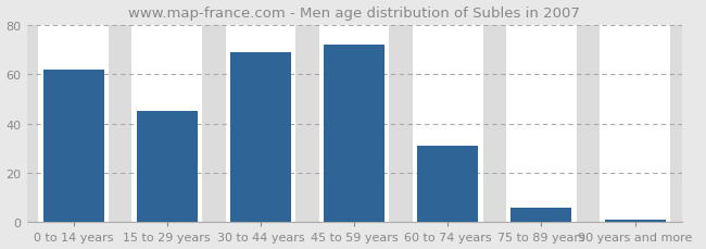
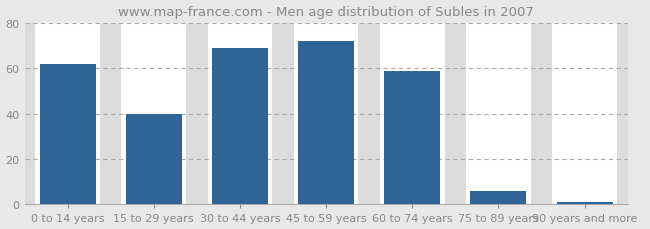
15 to 29 years: 45 -> 40
60 to 74 years: 31 -> 59
